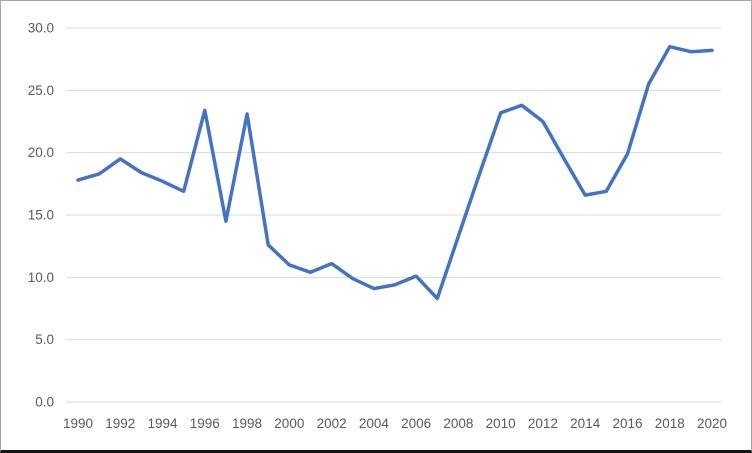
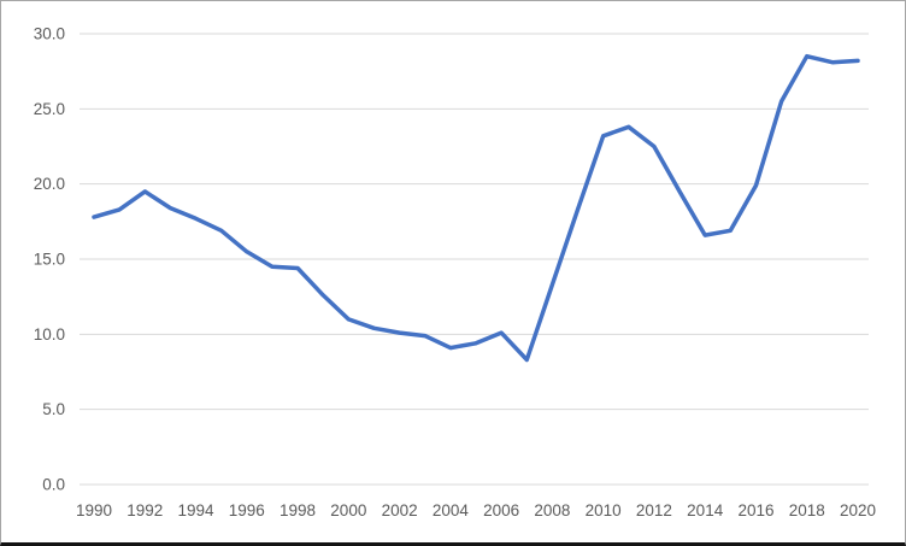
1996: 23.4 -> 15.5
1998: 23.1 -> 14.4
2002: 11.1 -> 10.1
